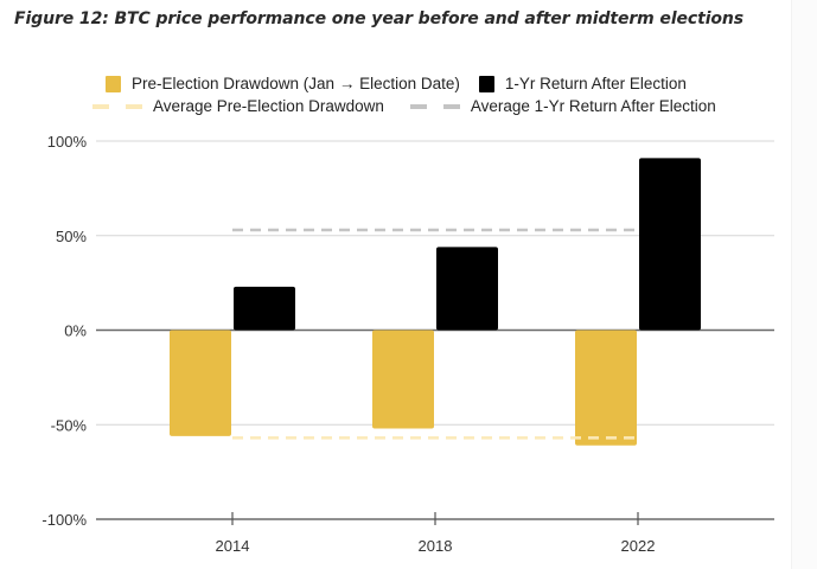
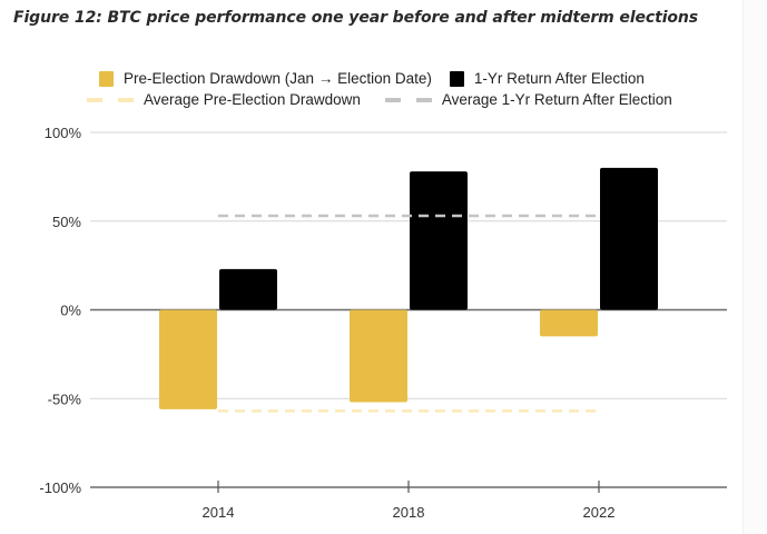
1-Yr Return After Election/2018: 44% -> 78%
Pre-Election Drawdown (Jan → Election Date)/2022: -61% -> -15%
1-Yr Return After Election/2022: 91% -> 80%
